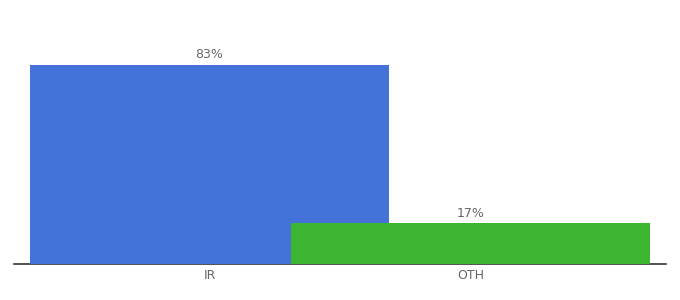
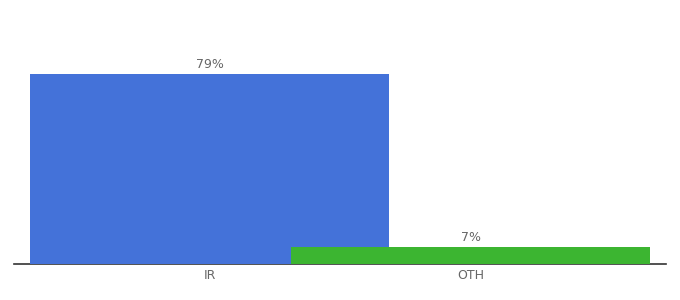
IR: 83% -> 79%
OTH: 17% -> 7%
